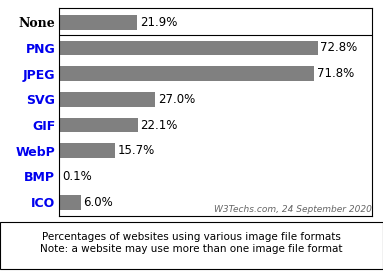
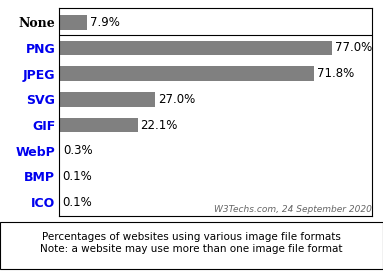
None: 21.9% -> 7.9%
PNG: 72.8% -> 77.0%
WebP: 15.7% -> 0.3%
ICO: 6.0% -> 0.1%
